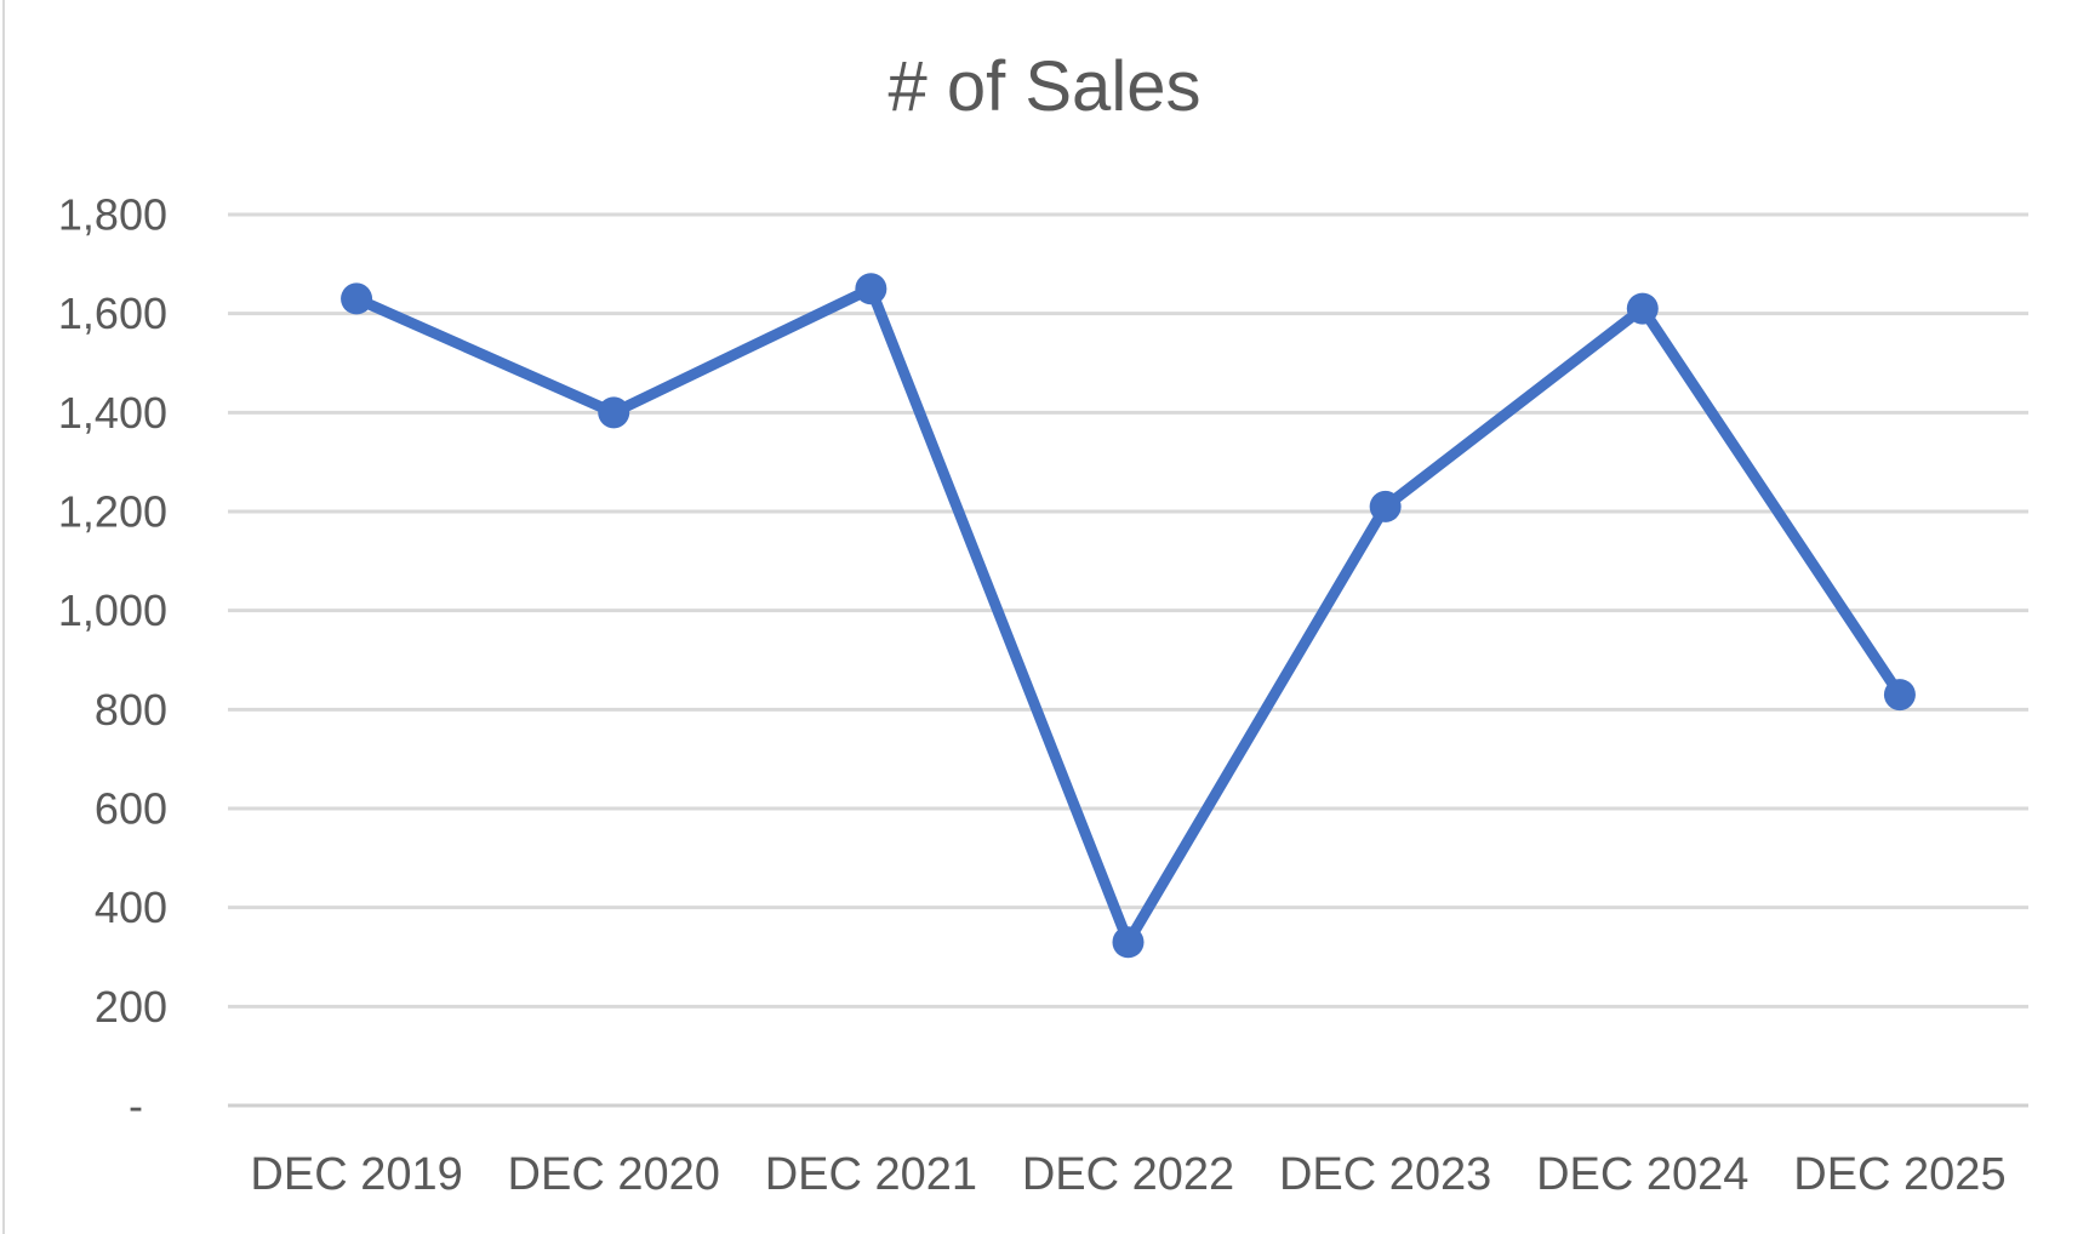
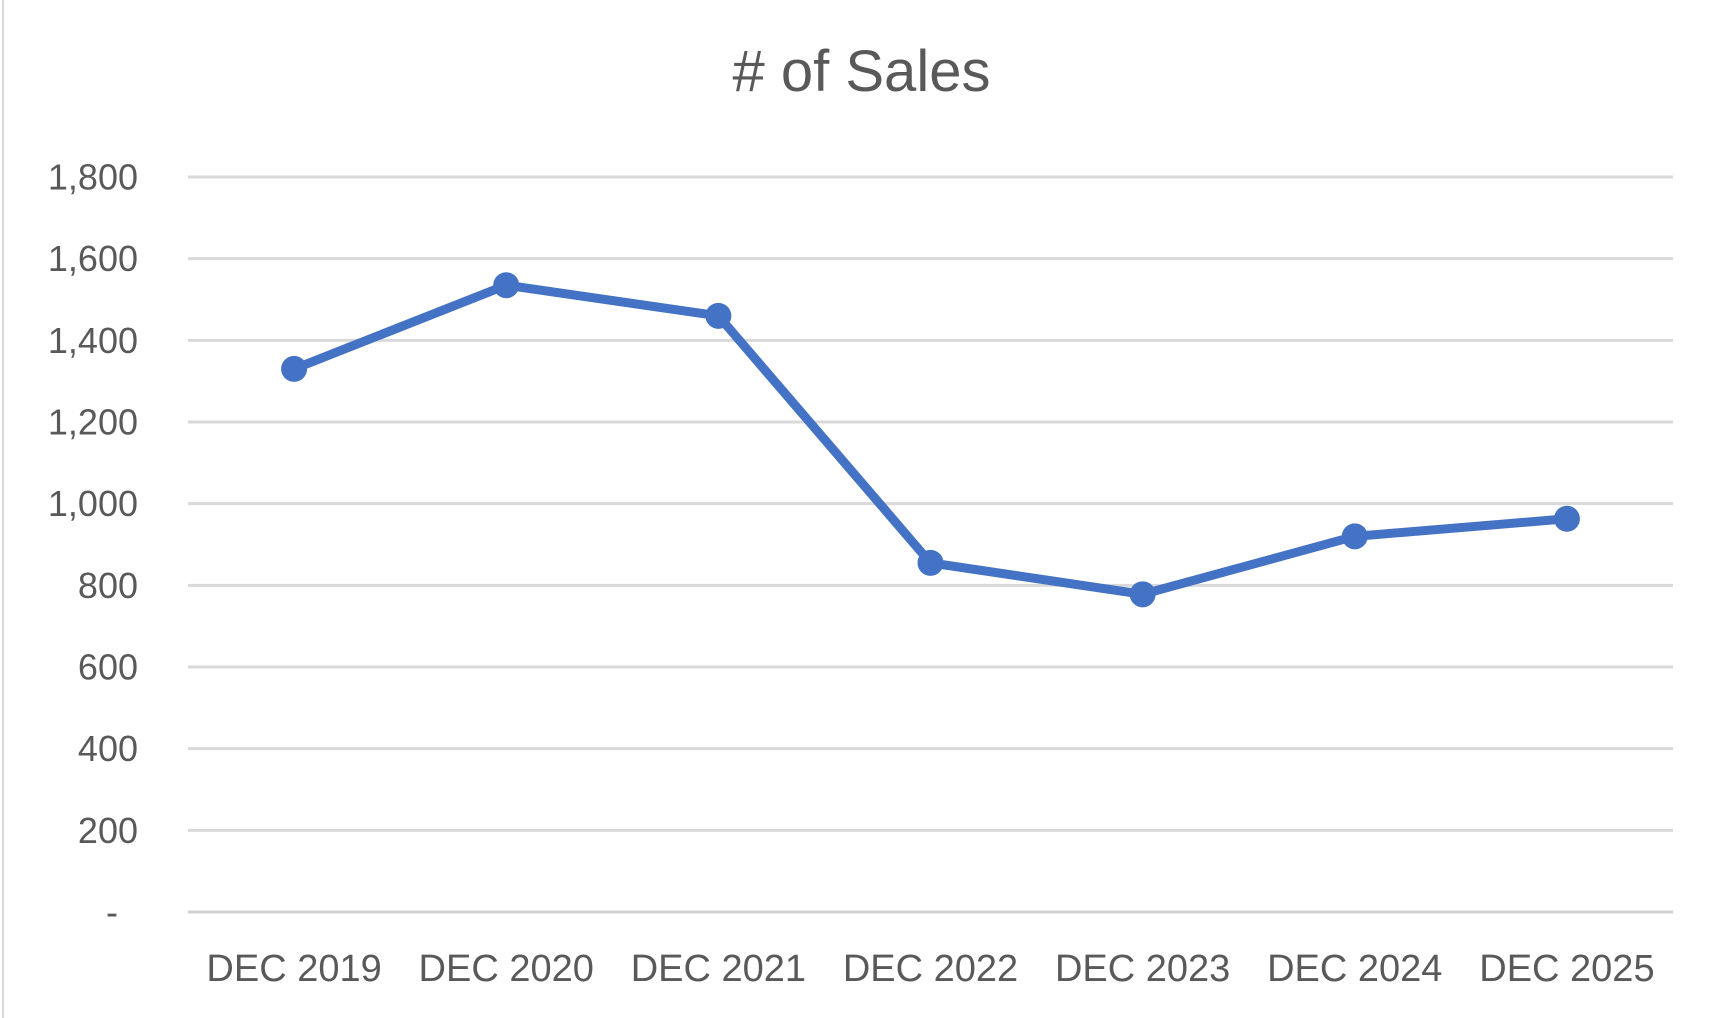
DEC 2019: 1630 -> 1330
DEC 2020: 1400 -> 1540
DEC 2021: 1650 -> 1460
DEC 2022: 330 -> 860
DEC 2023: 1210 -> 780
DEC 2024: 1610 -> 920
DEC 2025: 830 -> 960
